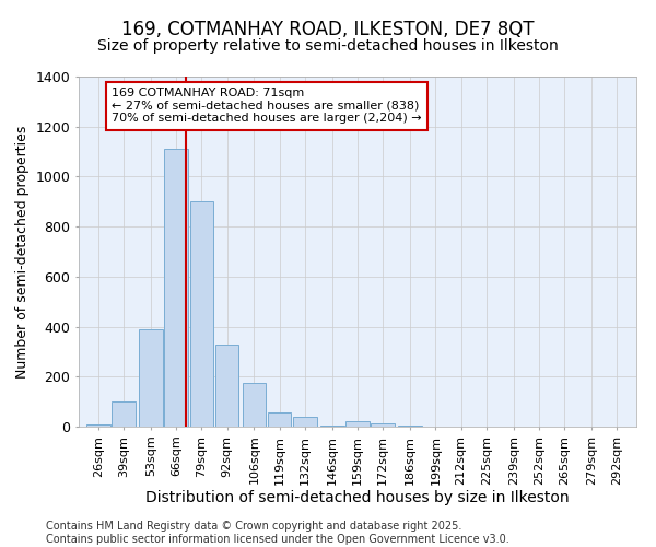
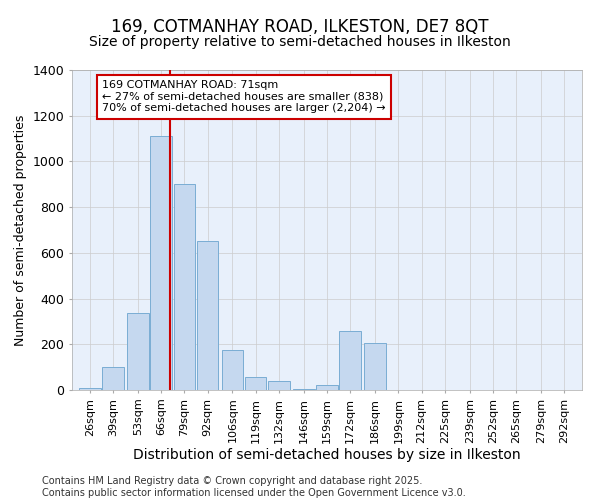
53sqm: 390 -> 335
92sqm: 330 -> 650
172sqm: 15 -> 260
186sqm: 5 -> 205
